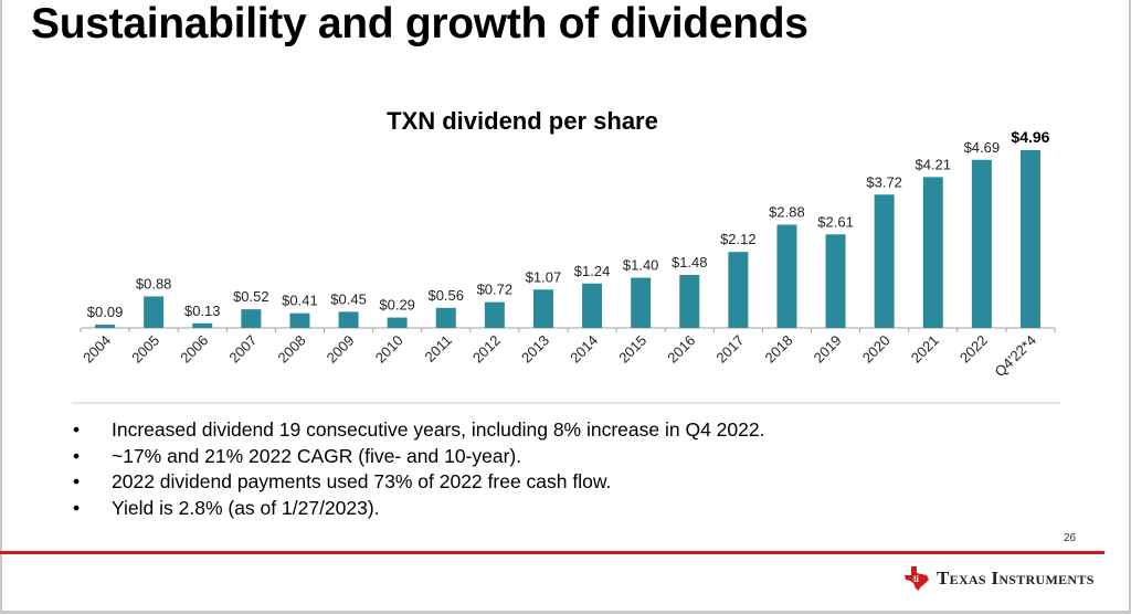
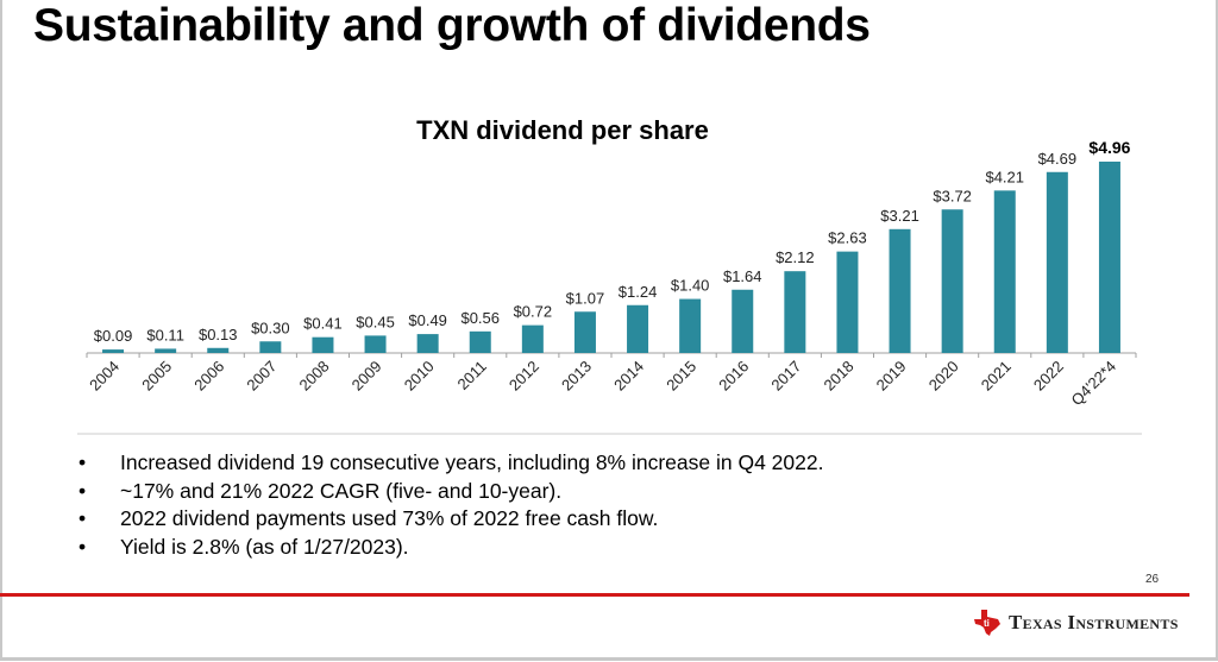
2005: $0.88 -> $0.11
2007: $0.52 -> $0.30
2010: $0.29 -> $0.49
2016: $1.48 -> $1.64
2018: $2.88 -> $2.63
2019: $2.61 -> $3.21
